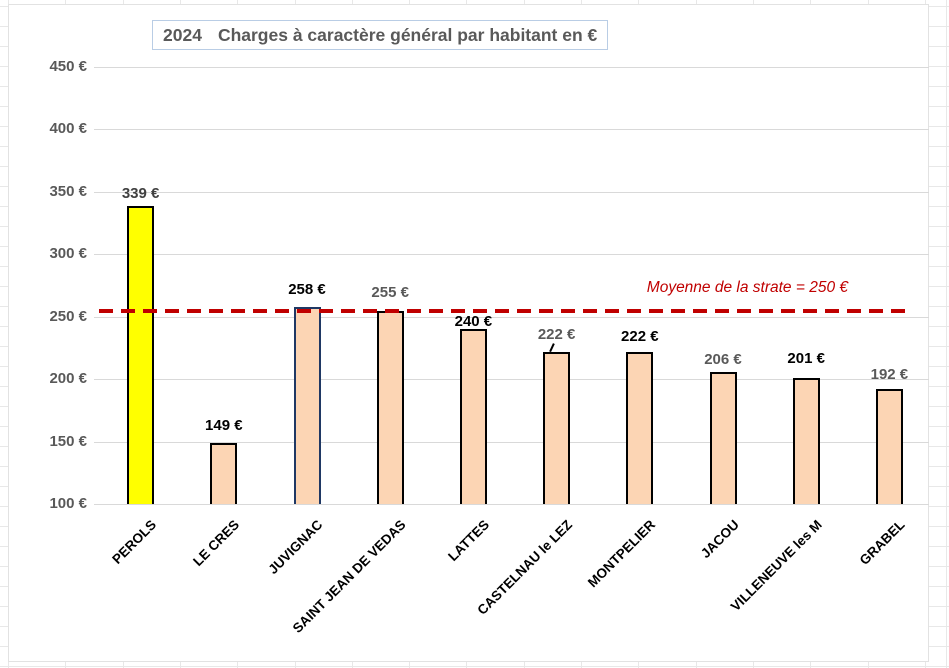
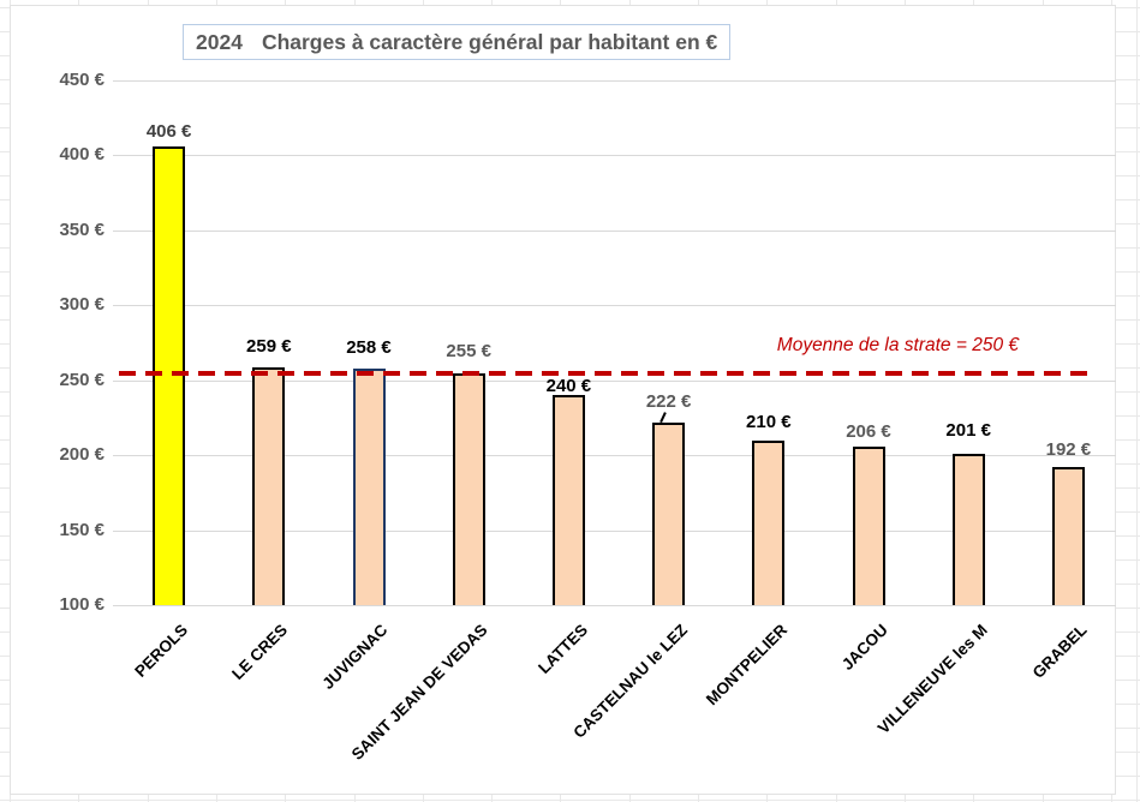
PEROLS: 339 -> 406
LE CRES: 149 -> 259
MONTPELIER: 222 -> 210
